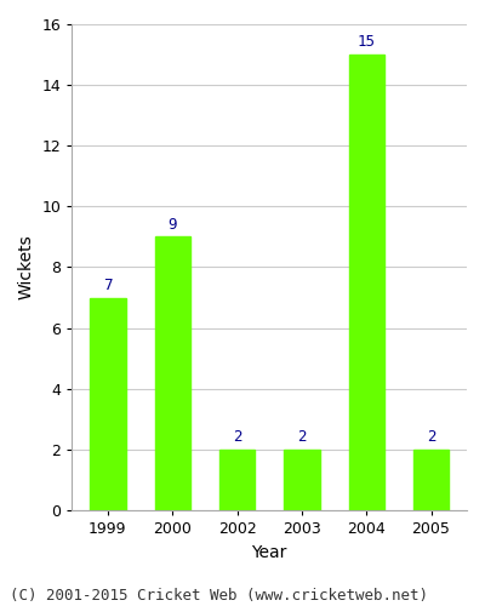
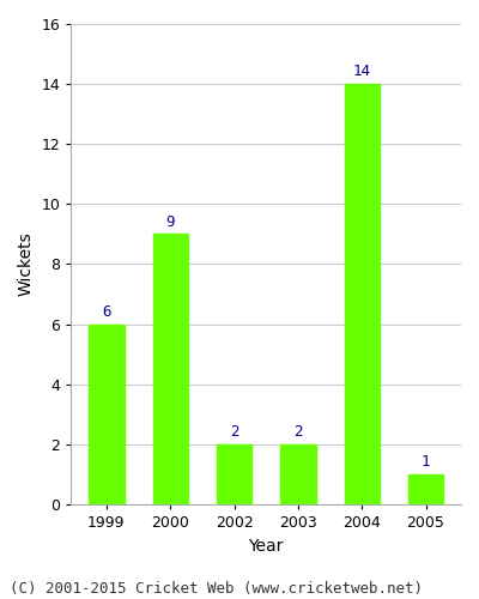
1999: 7 -> 6
2004: 15 -> 14
2005: 2 -> 1
